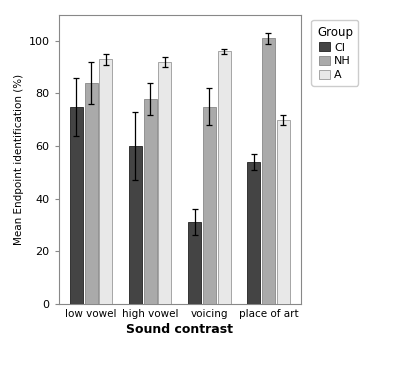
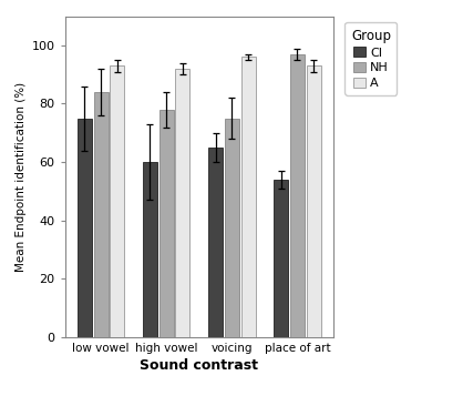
CI/voicing: 31 -> 65
NH/place of art: 101 -> 97
A/place of art: 70 -> 93
